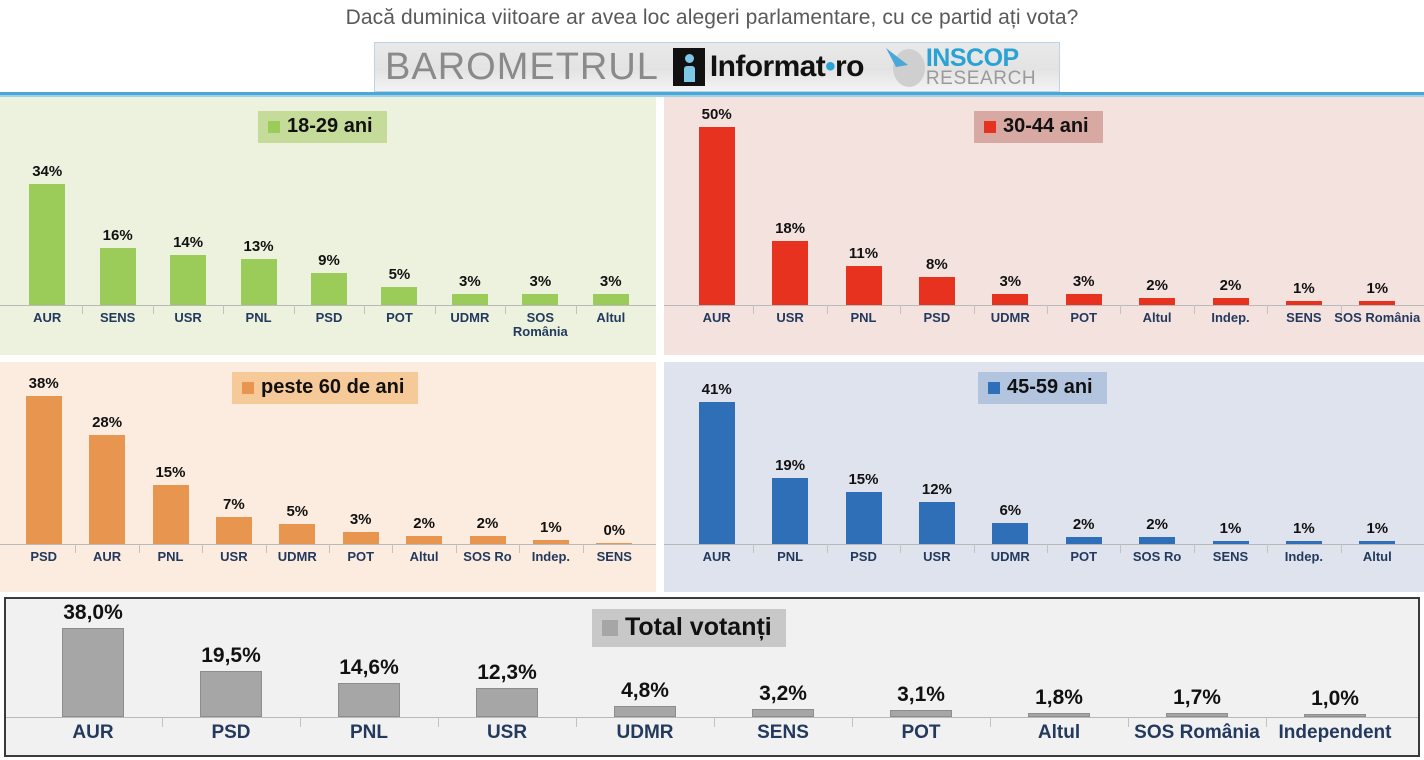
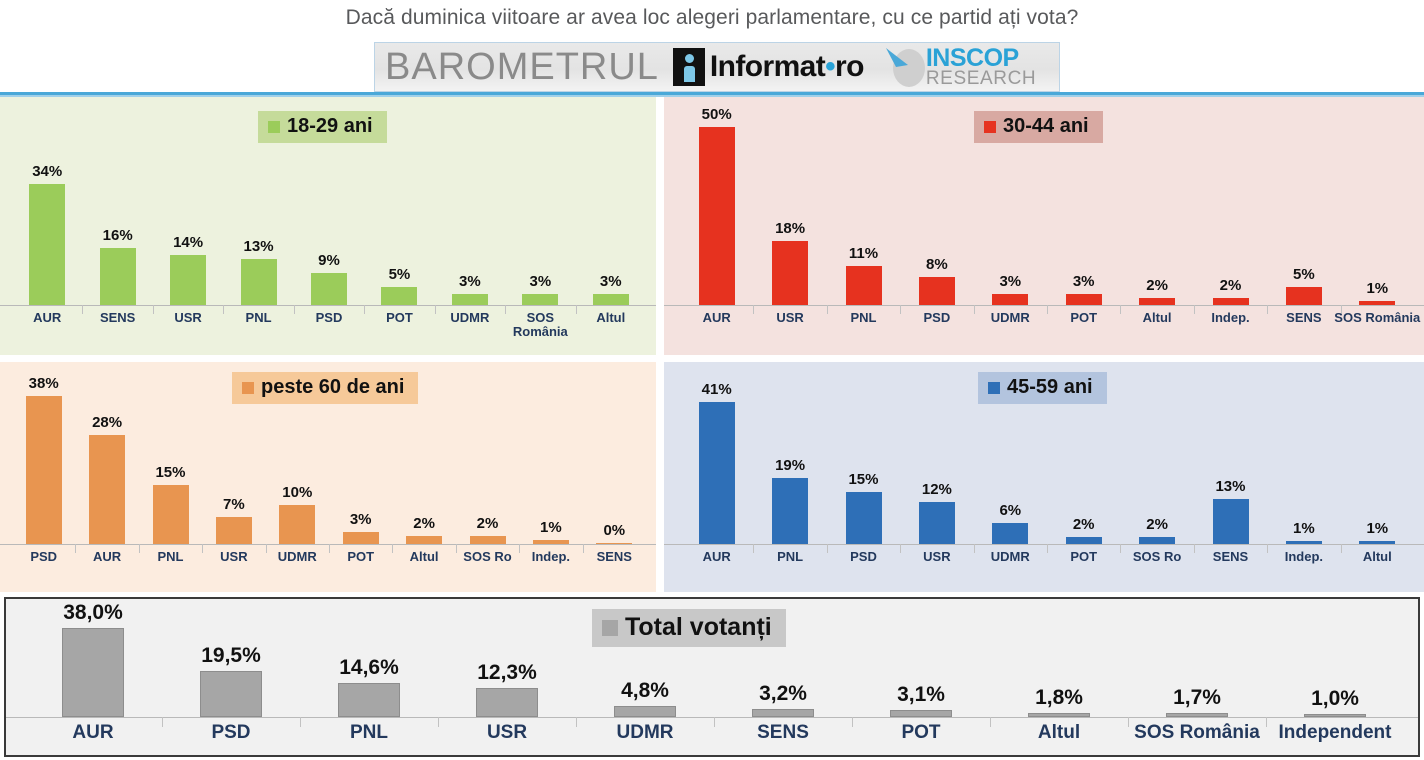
30-44 ani/SENS: 1% -> 5%
peste 60 de ani/UDMR: 5% -> 10%
45-59 ani/SENS: 1% -> 13%
